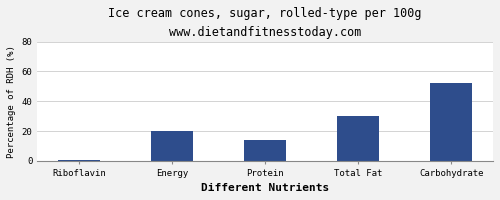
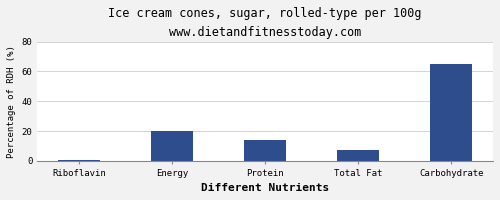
Total Fat: 30 -> 7
Carbohydrate: 52 -> 65
